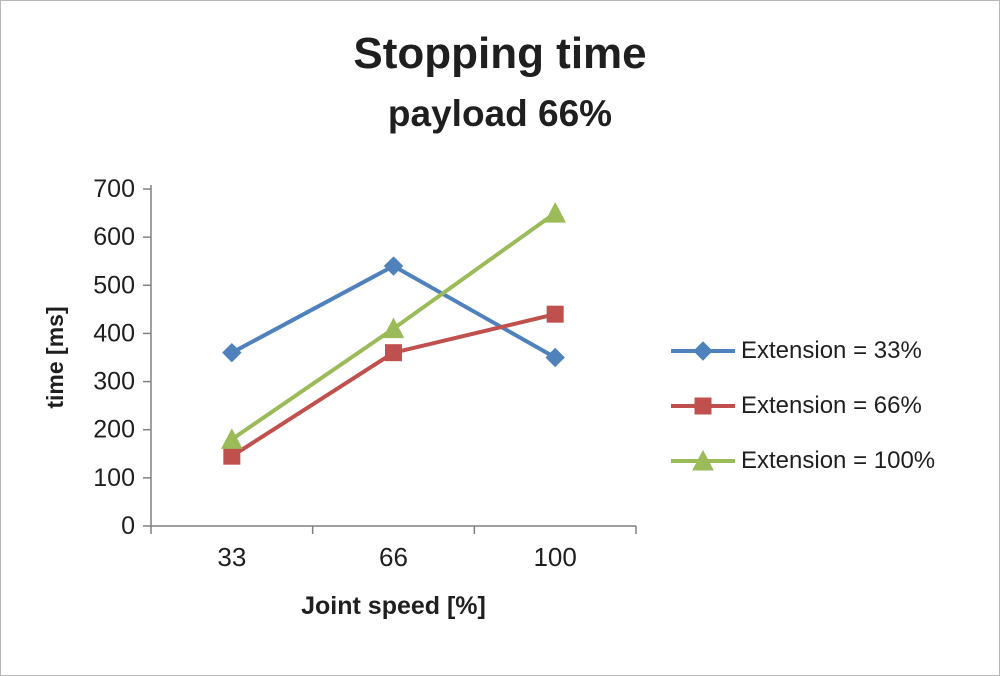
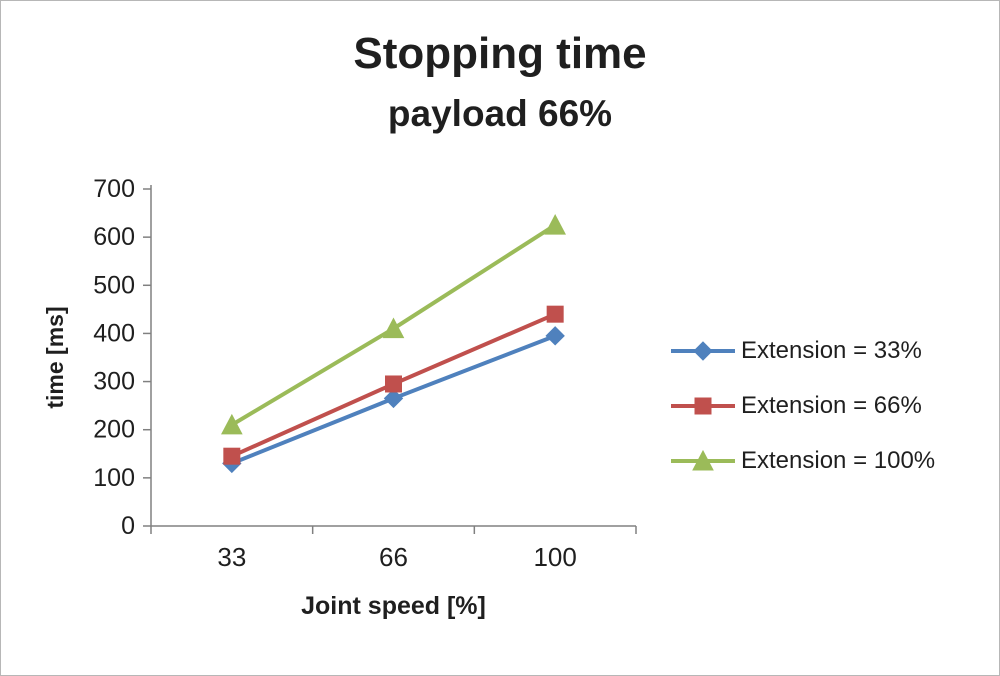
Extension = 33%/33: 360 -> 130
Extension = 100%/33: 180 -> 210
Extension = 33%/66: 540 -> 260
Extension = 66%/66: 360 -> 300
Extension = 33%/100: 350 -> 400
Extension = 100%/100: 650 -> 620
